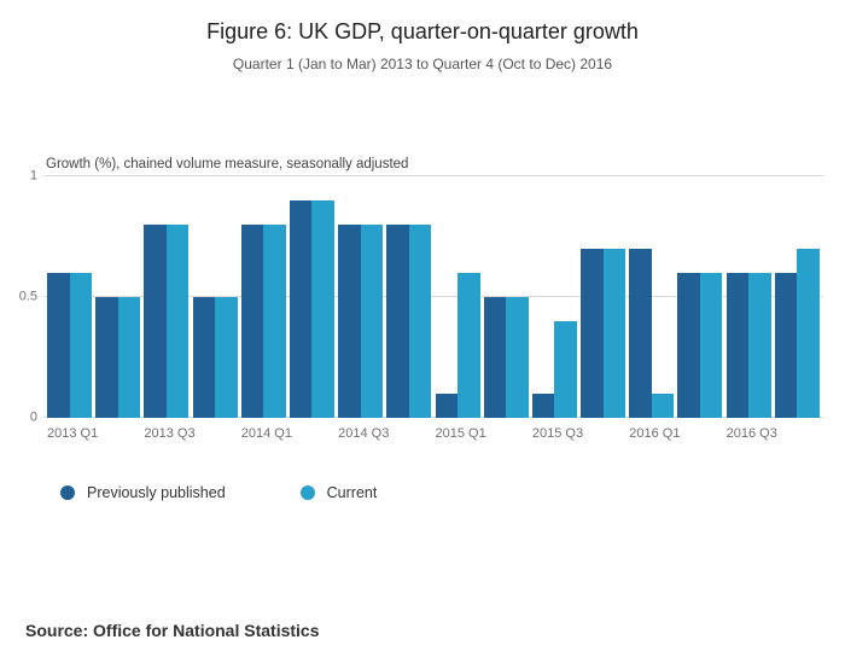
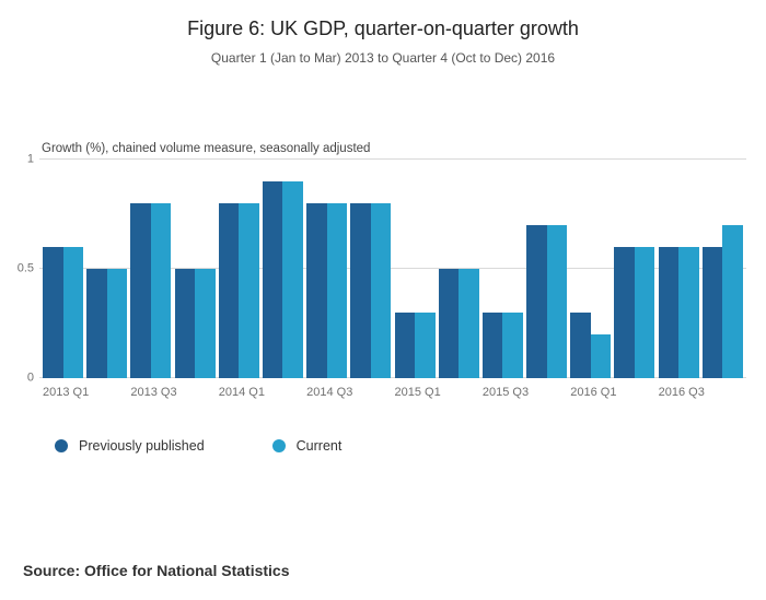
Previously published/2015 Q1: 0.1 -> 0.3
Current/2015 Q1: 0.6 -> 0.3
Previously published/2015 Q3: 0.1 -> 0.3
Current/2015 Q3: 0.4 -> 0.3
Previously published/2016 Q1: 0.7 -> 0.3
Current/2016 Q1: 0.1 -> 0.2
